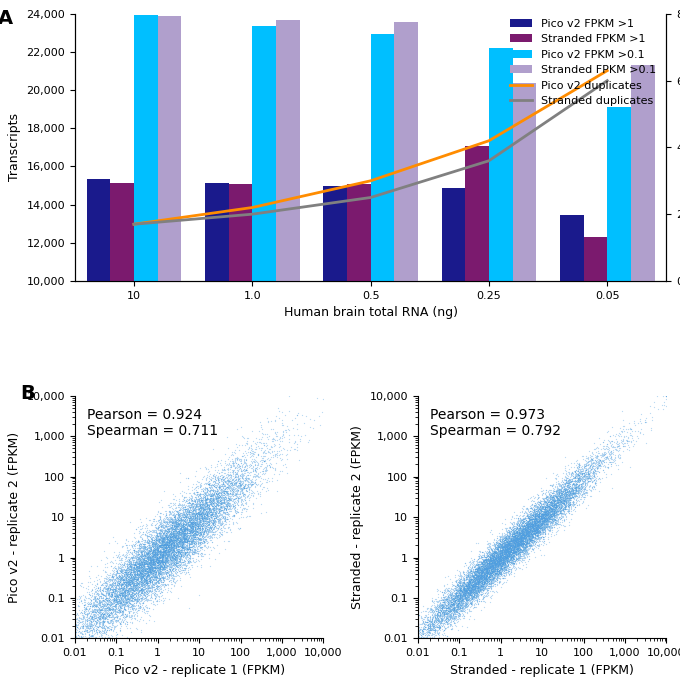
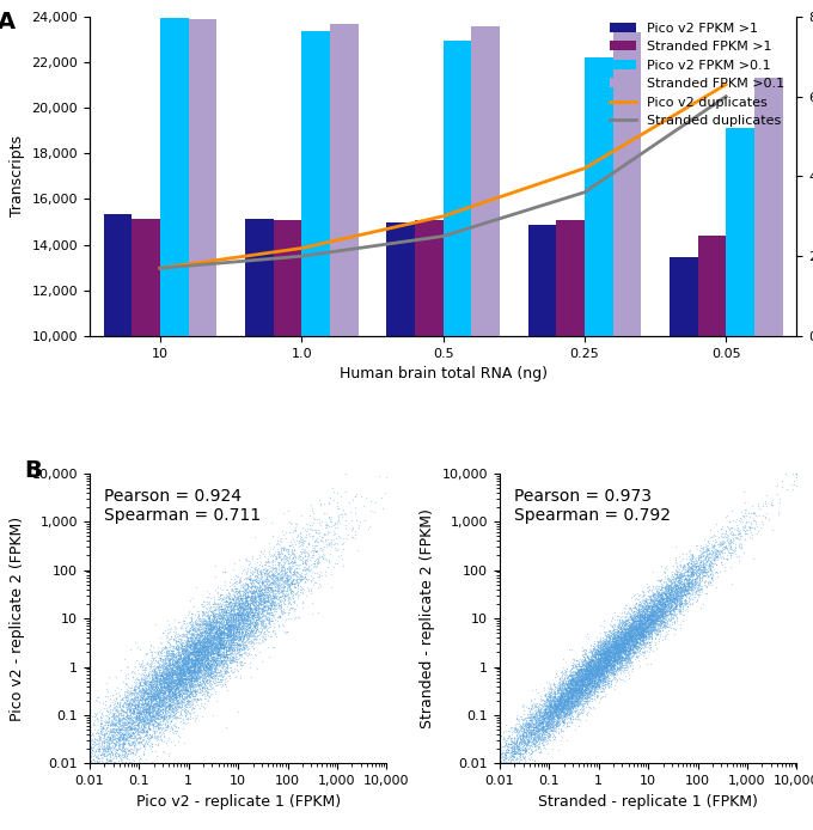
Stranded FPKM >1/0.25: 17,100 -> 15,100
Stranded FPKM >0.1/0.25: 20,400 -> 23,300
Stranded FPKM >1/0.05: 12,300 -> 14,400
